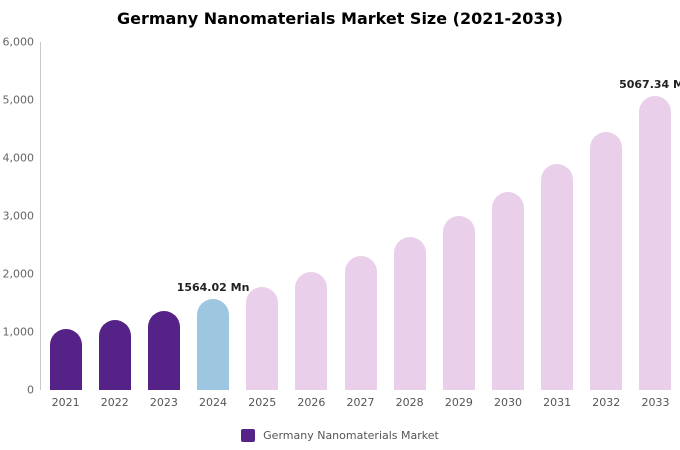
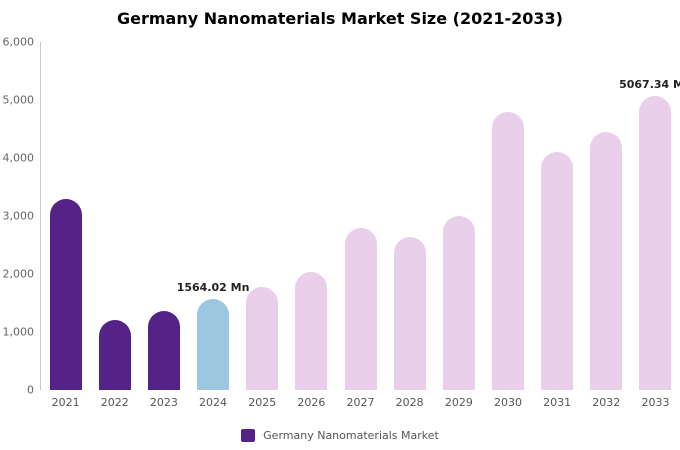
2021: 1000 -> 3300
2027: 2300 -> 2800
2030: 3400 -> 4800
2031: 3900 -> 4100
